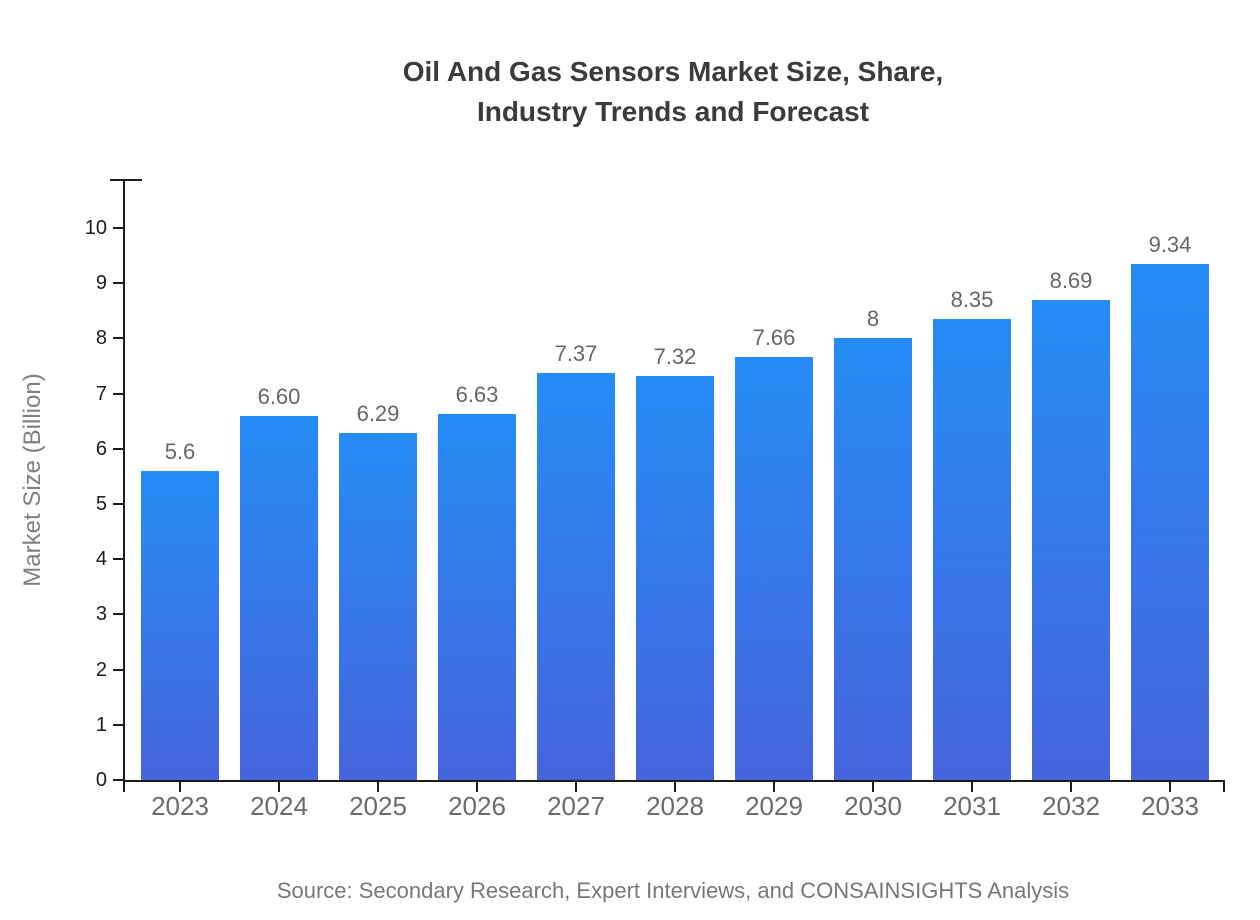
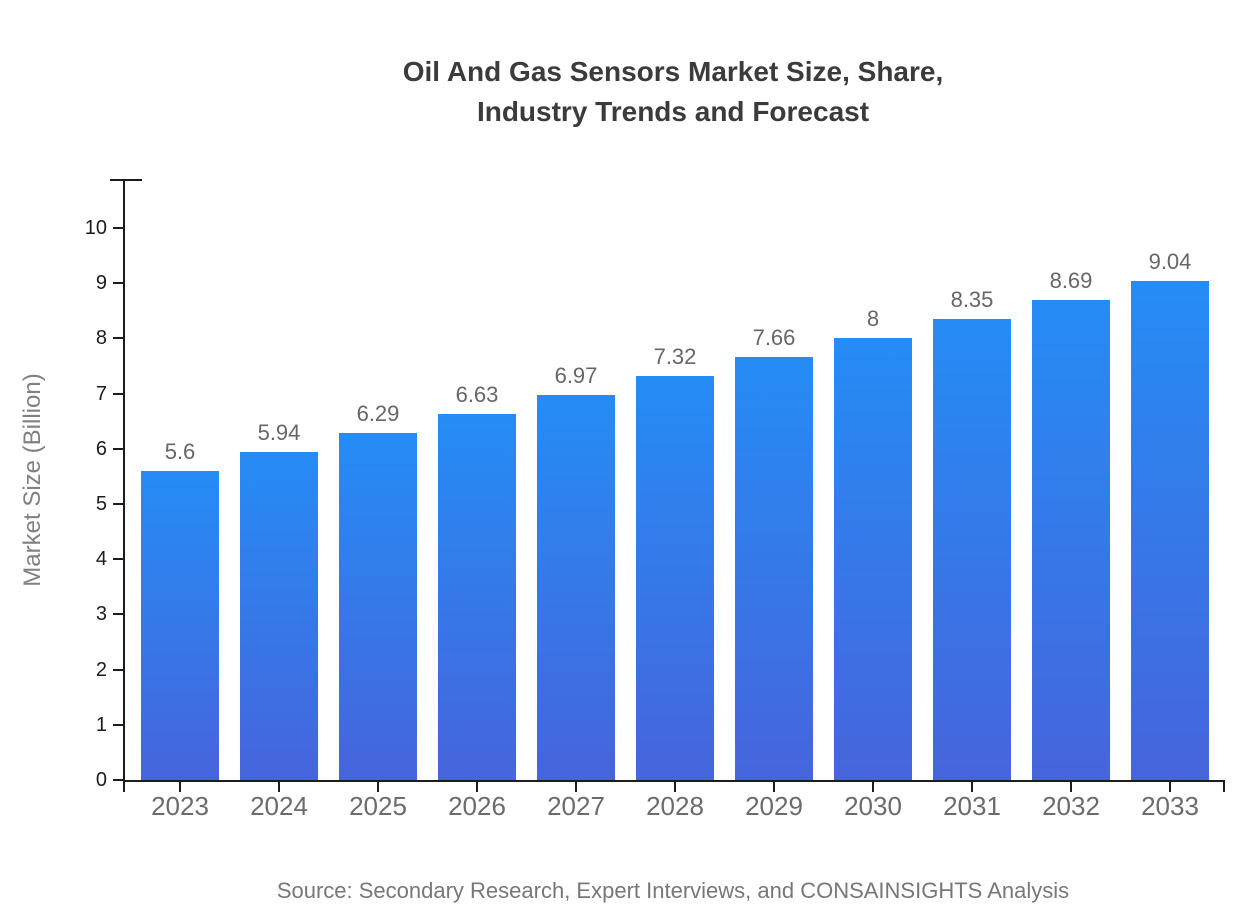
2024: 6.60 -> 5.94
2027: 7.37 -> 6.97
2033: 9.34 -> 9.04
